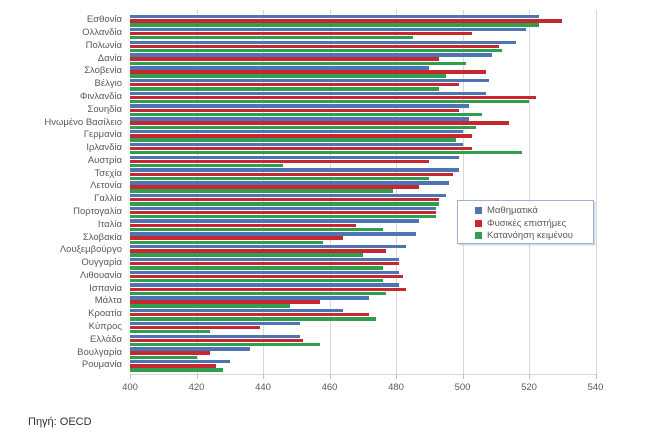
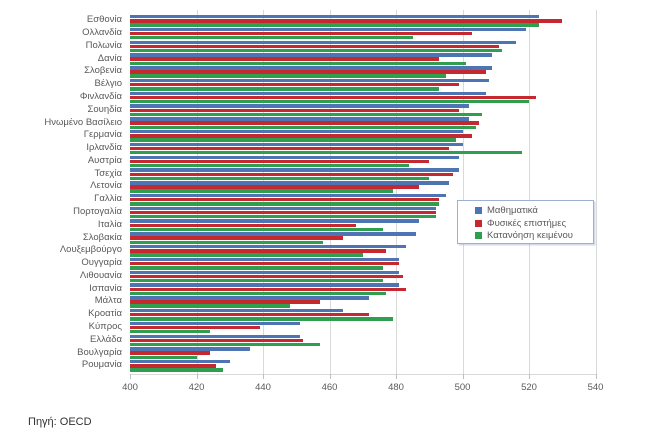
Μαθηματικά/Σλοβενία: 490 -> 509
Φυσικές επιστήμες/Ηνωμένο Βασίλειο: 514 -> 505
Φυσικές επιστήμες/Ιρλανδία: 503 -> 496
Κατανόηση κειμένου/Αυστρία: 446 -> 484
Κατανόηση κειμένου/Κροατία: 474 -> 479
